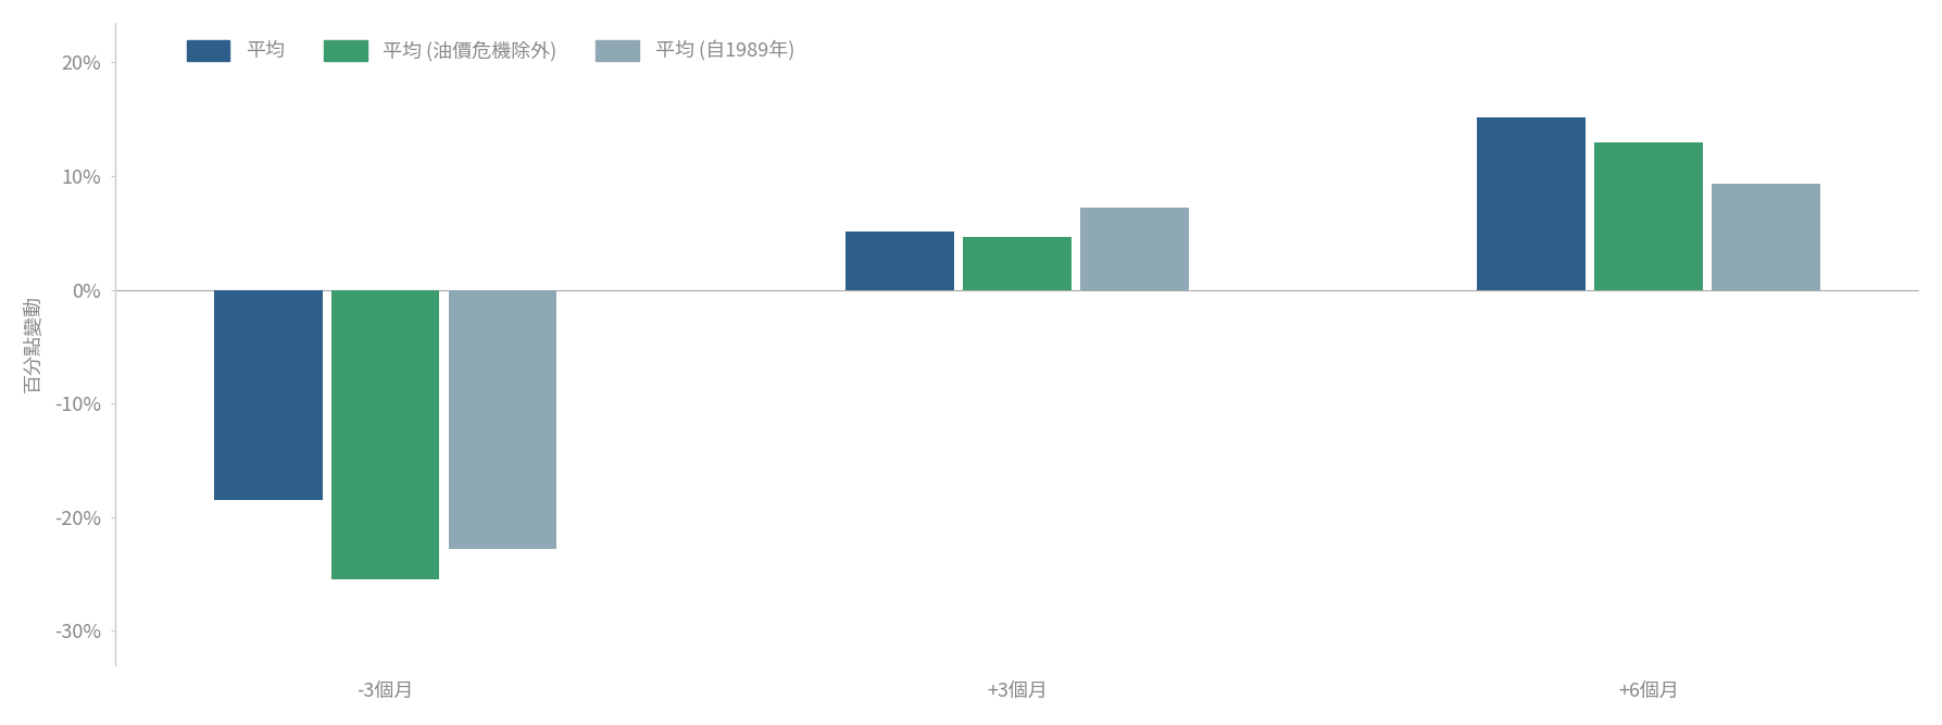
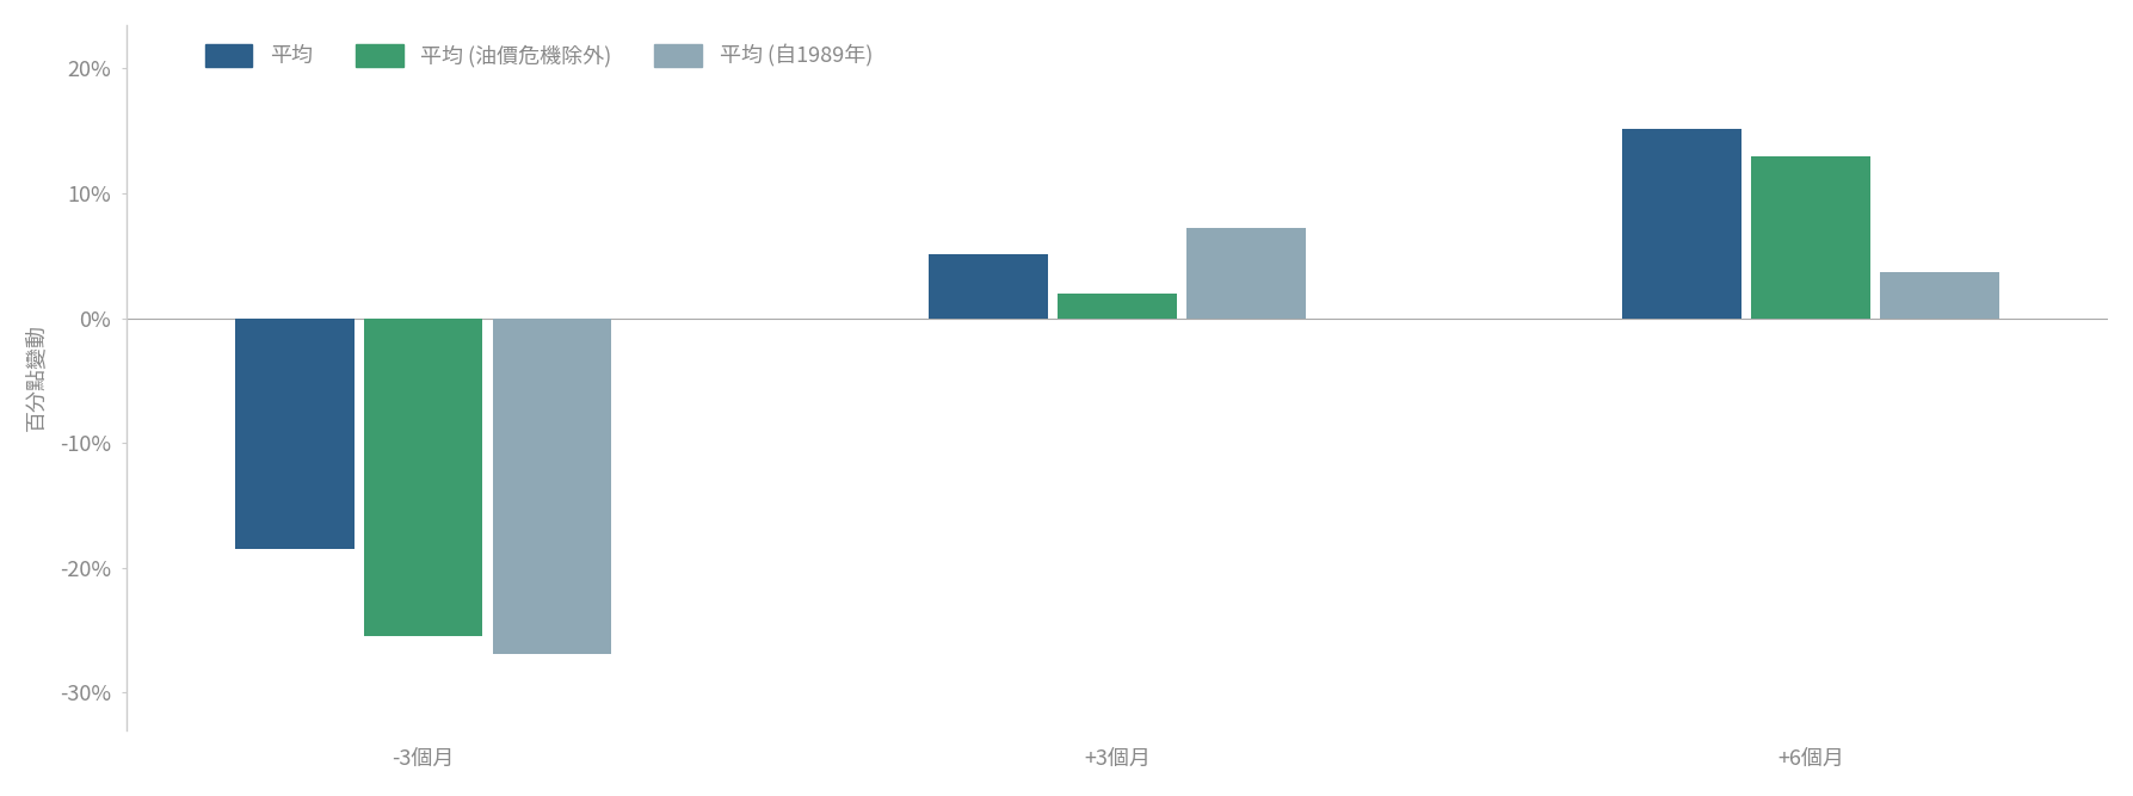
平均 (自1989年)/-3個月: -22.8% -> -26.9%
平均 (油價危機除外)/+3個月: 4.6% -> 2.0%
平均 (自1989年)/+6個月: 9.3% -> 3.7%
